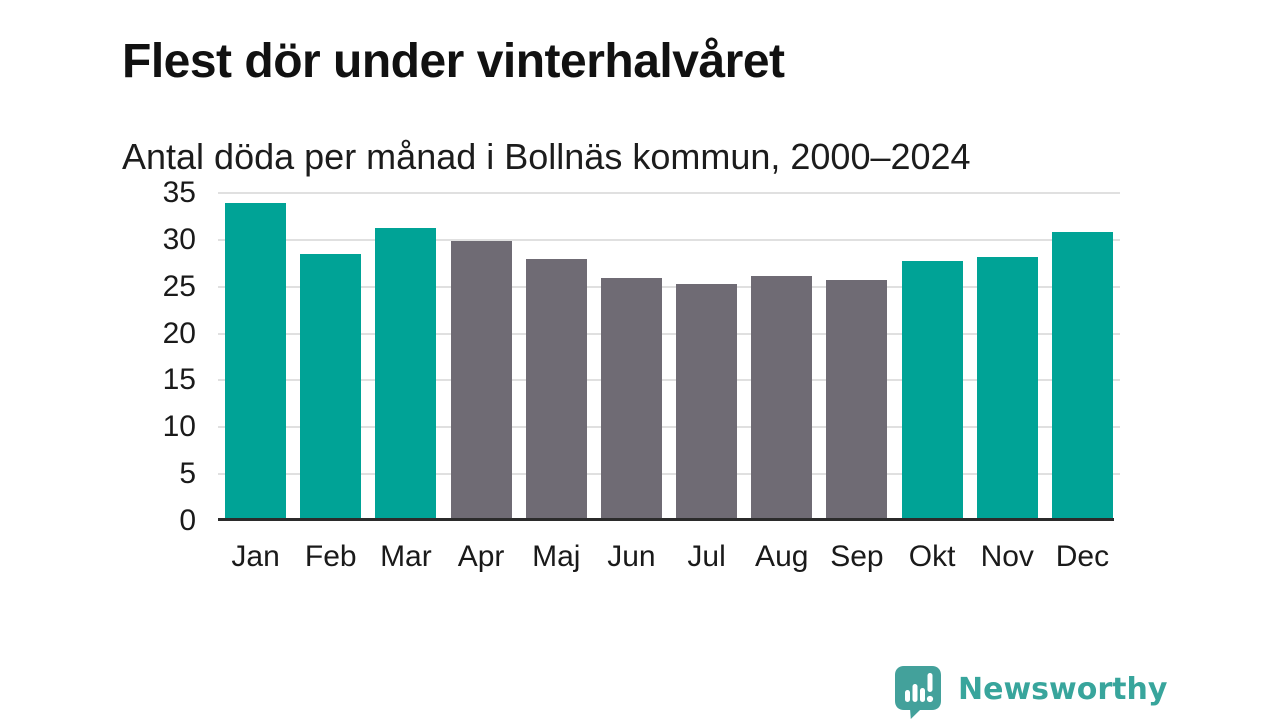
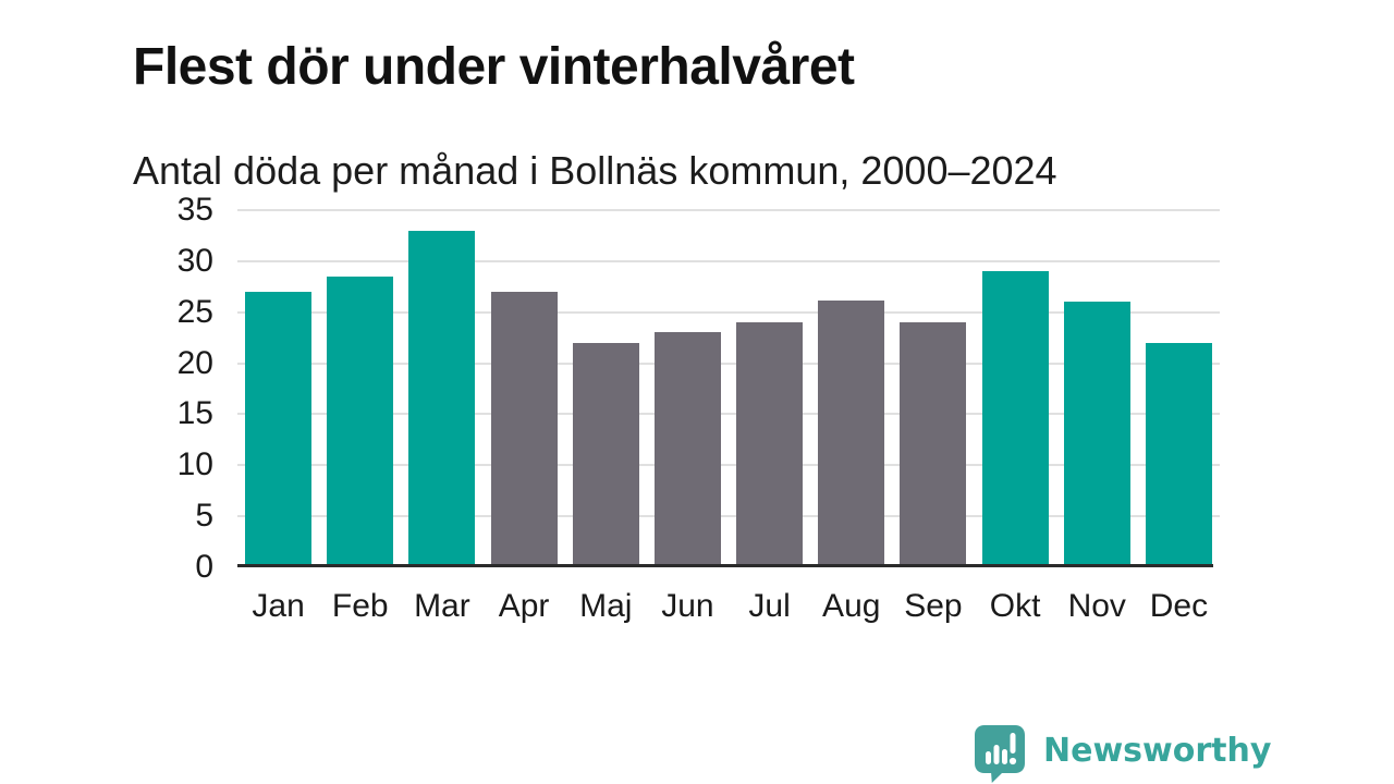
Jan: 34 -> 27
Mar: 31 -> 33
Apr: 30 -> 27
Maj: 28 -> 22
Jun: 26 -> 23
Jul: 25 -> 24
Sep: 26 -> 24
Okt: 28 -> 29
Nov: 28 -> 26
Dec: 31 -> 22
